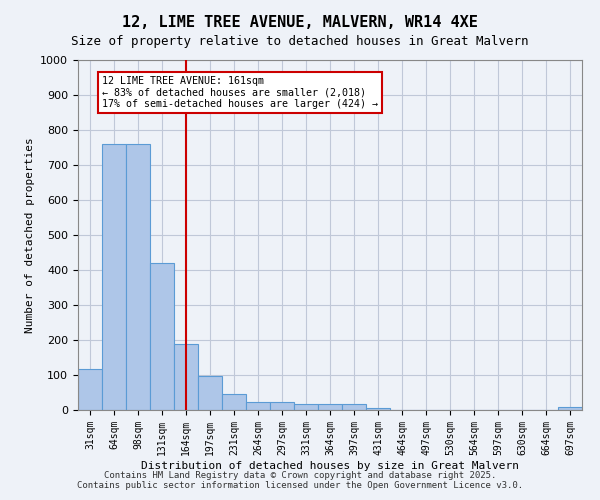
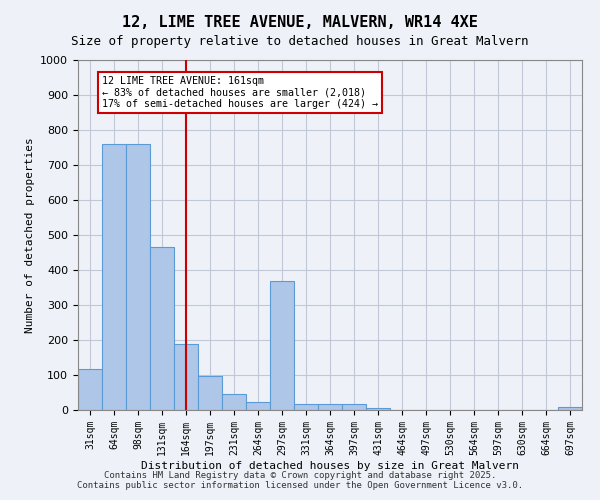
131sqm: 420 -> 465
297sqm: 22 -> 370
